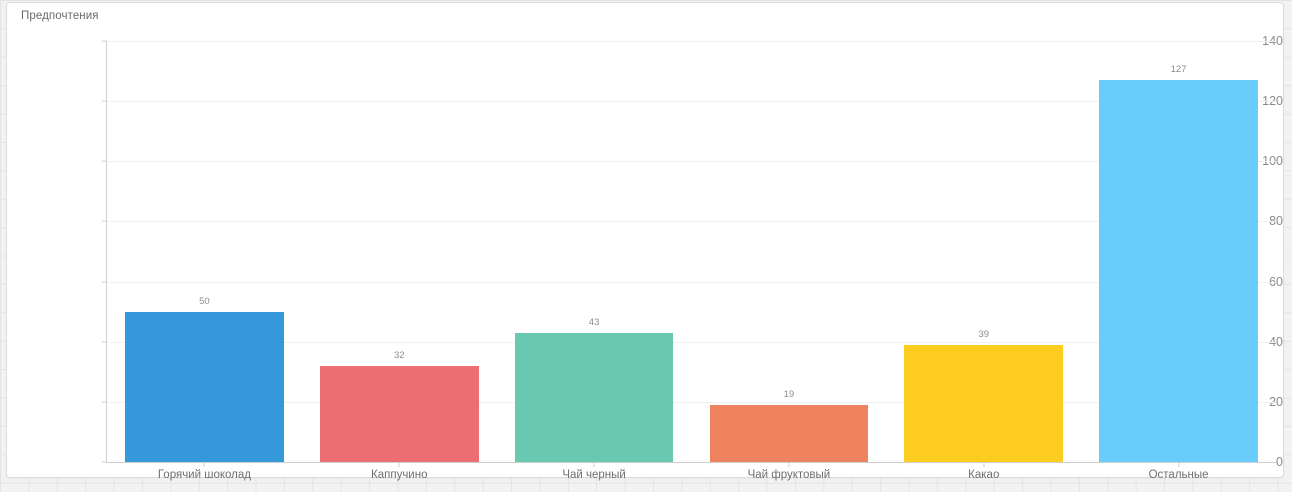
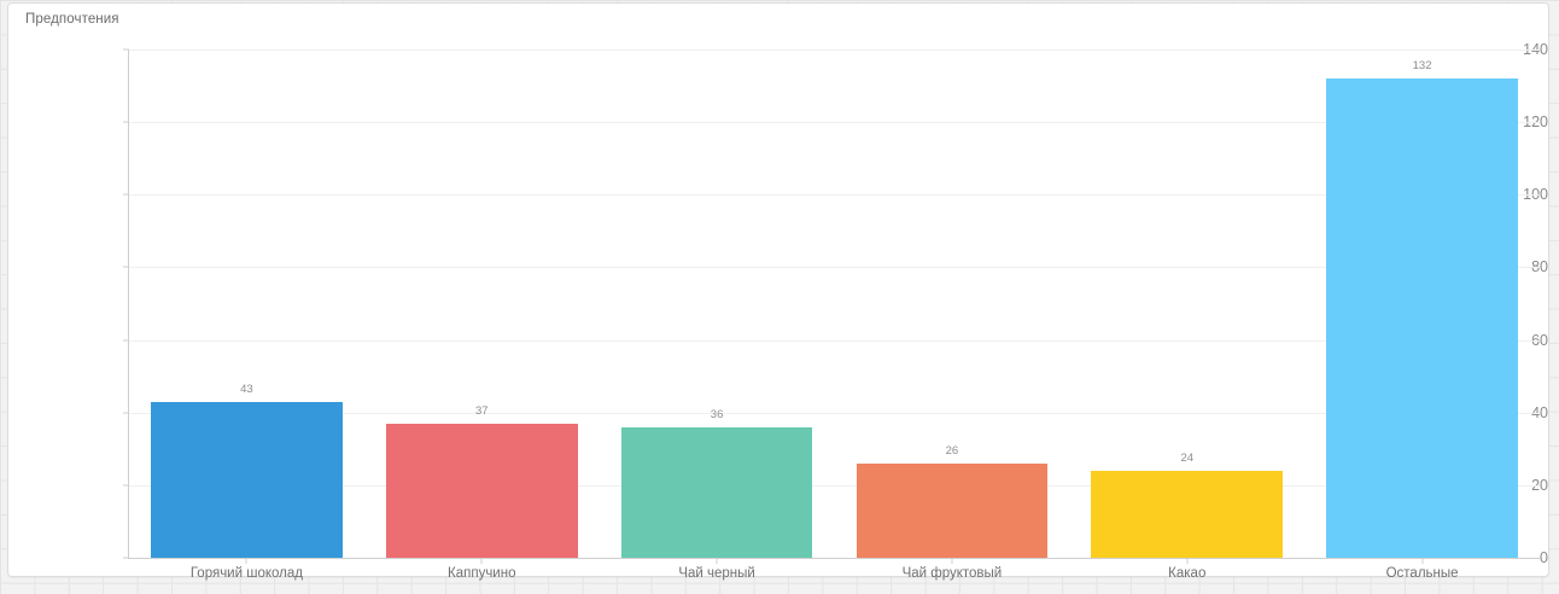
Горячий шоколад: 50 -> 43
Каппучино: 32 -> 37
Чай черный: 43 -> 36
Чай фруктовый: 19 -> 26
Какао: 39 -> 24
Остальные: 127 -> 132
